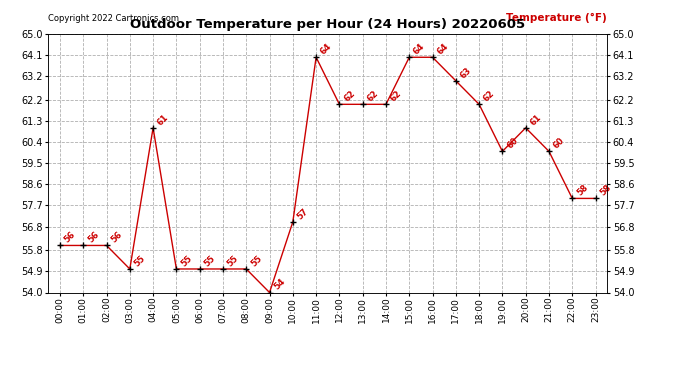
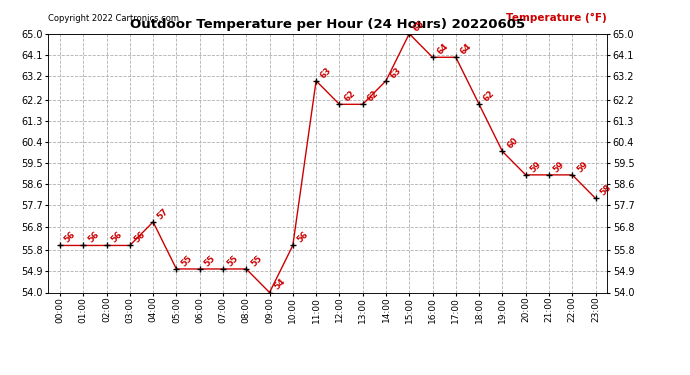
03:00: 55 -> 56
04:00: 61 -> 57
10:00: 57 -> 56
11:00: 64 -> 63
14:00: 62 -> 63
15:00: 64 -> 65
17:00: 63 -> 64
20:00: 61 -> 59
21:00: 60 -> 59
22:00: 58 -> 59
